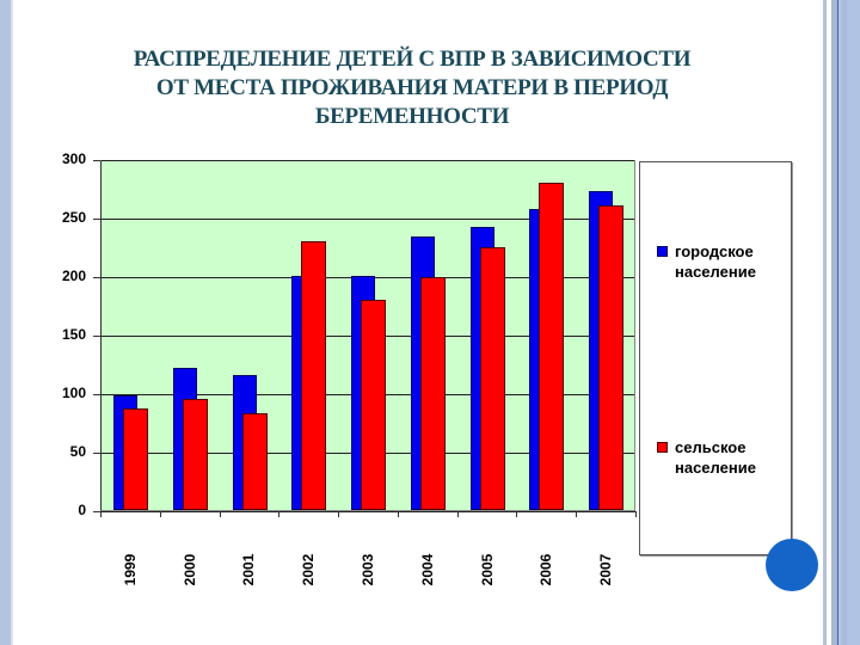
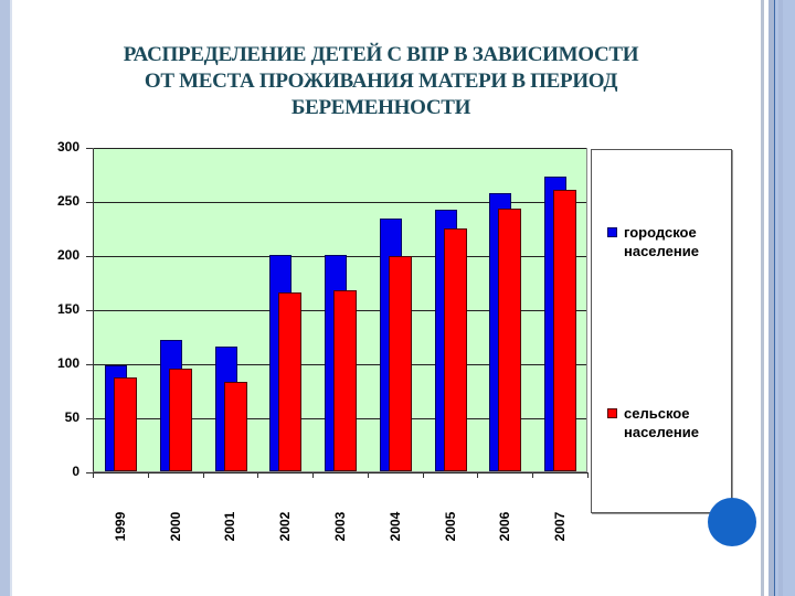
сельское население/2002: 230 -> 160
сельское население/2003: 180 -> 170
сельское население/2006: 280 -> 240
